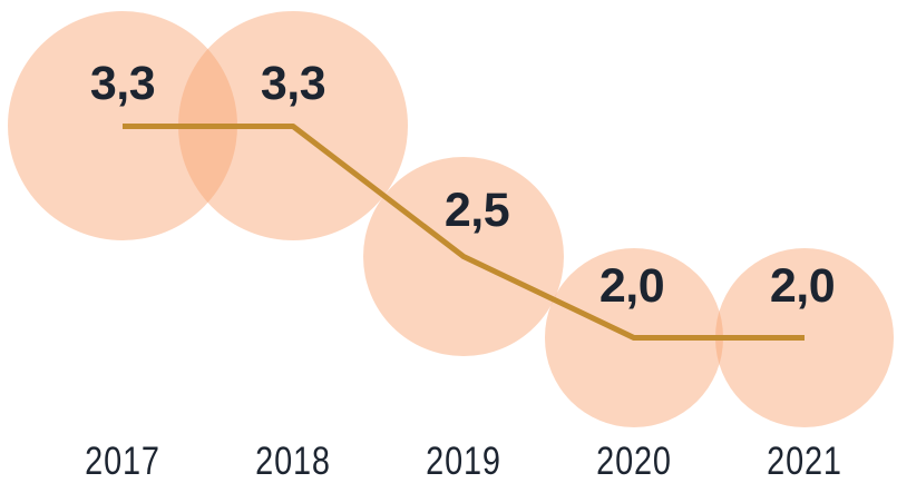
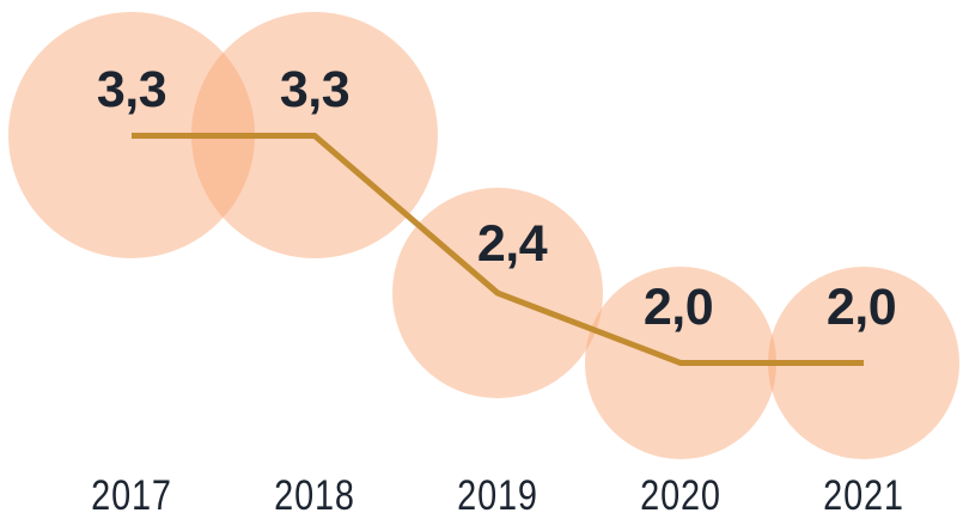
2019: 2,5 -> 2,4
